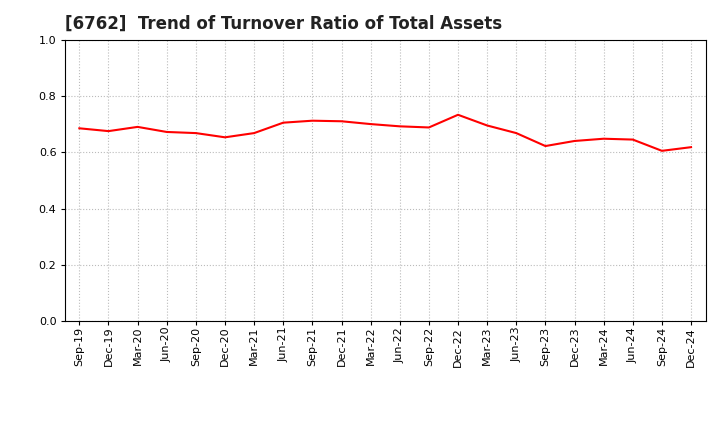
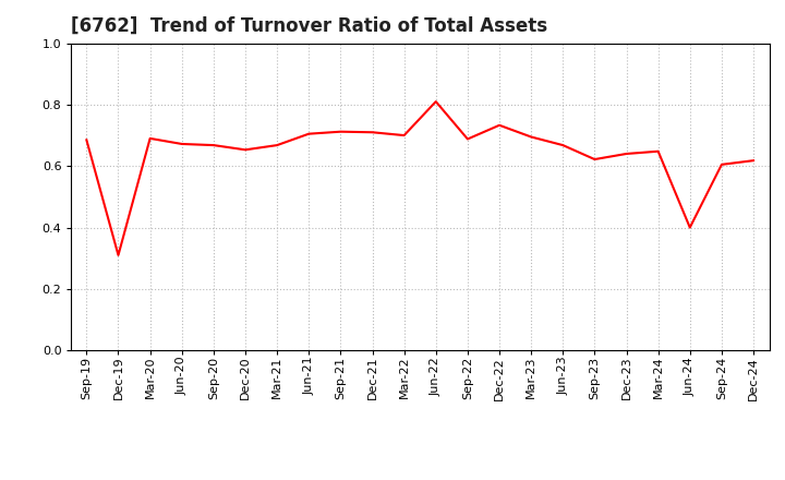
Dec-19: 0.675 -> 0.310
Jun-22: 0.692 -> 0.810
Jun-24: 0.645 -> 0.400
